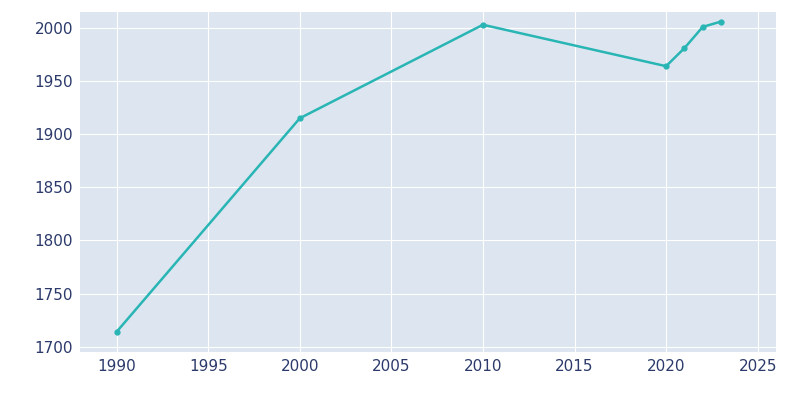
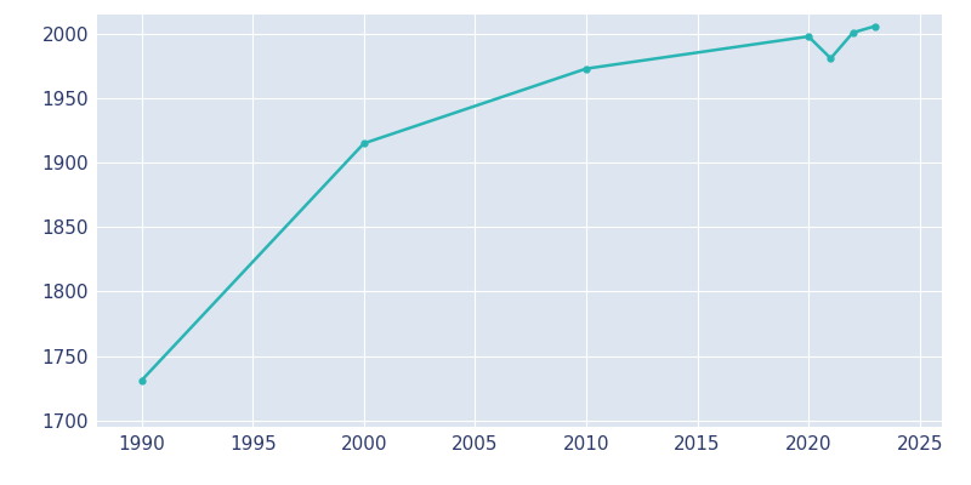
1990: 1714 -> 1731
2010: 2003 -> 1973
2020: 1964 -> 1998
